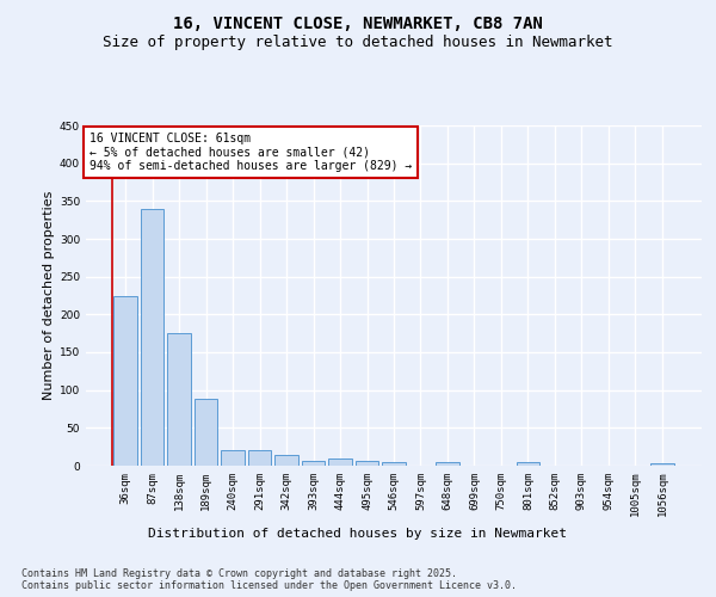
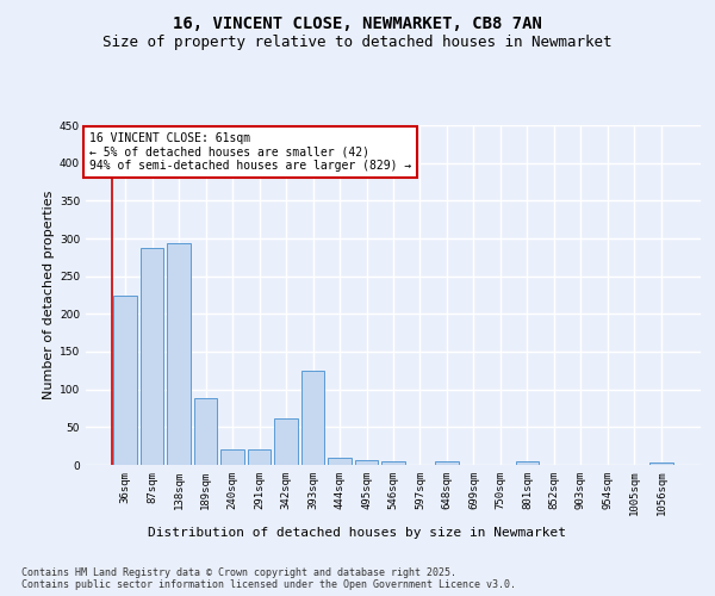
87sqm: 340 -> 288
138sqm: 175 -> 294
342sqm: 14 -> 62
393sqm: 7 -> 124
